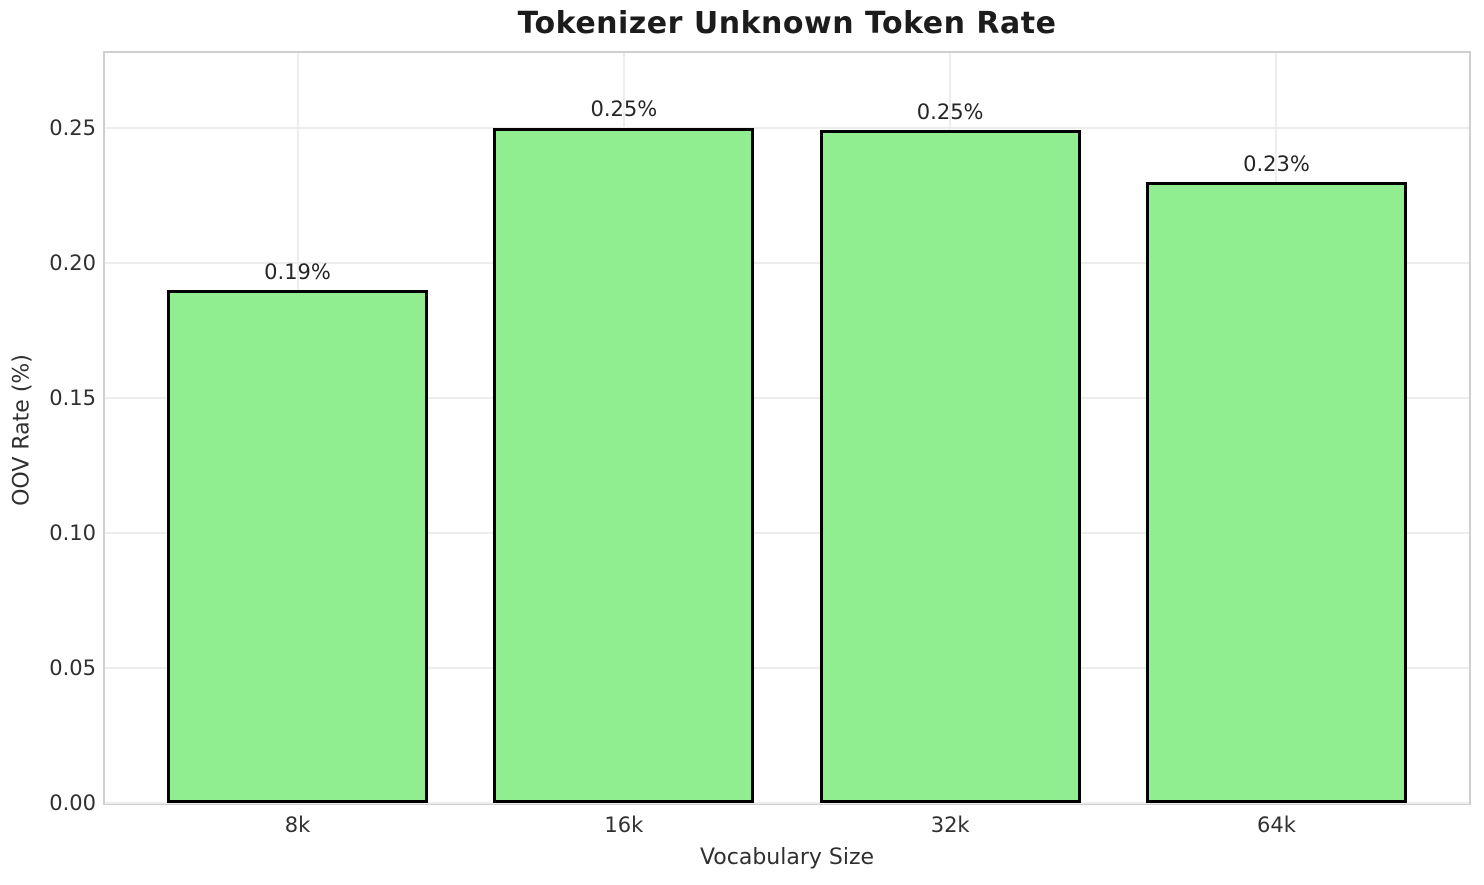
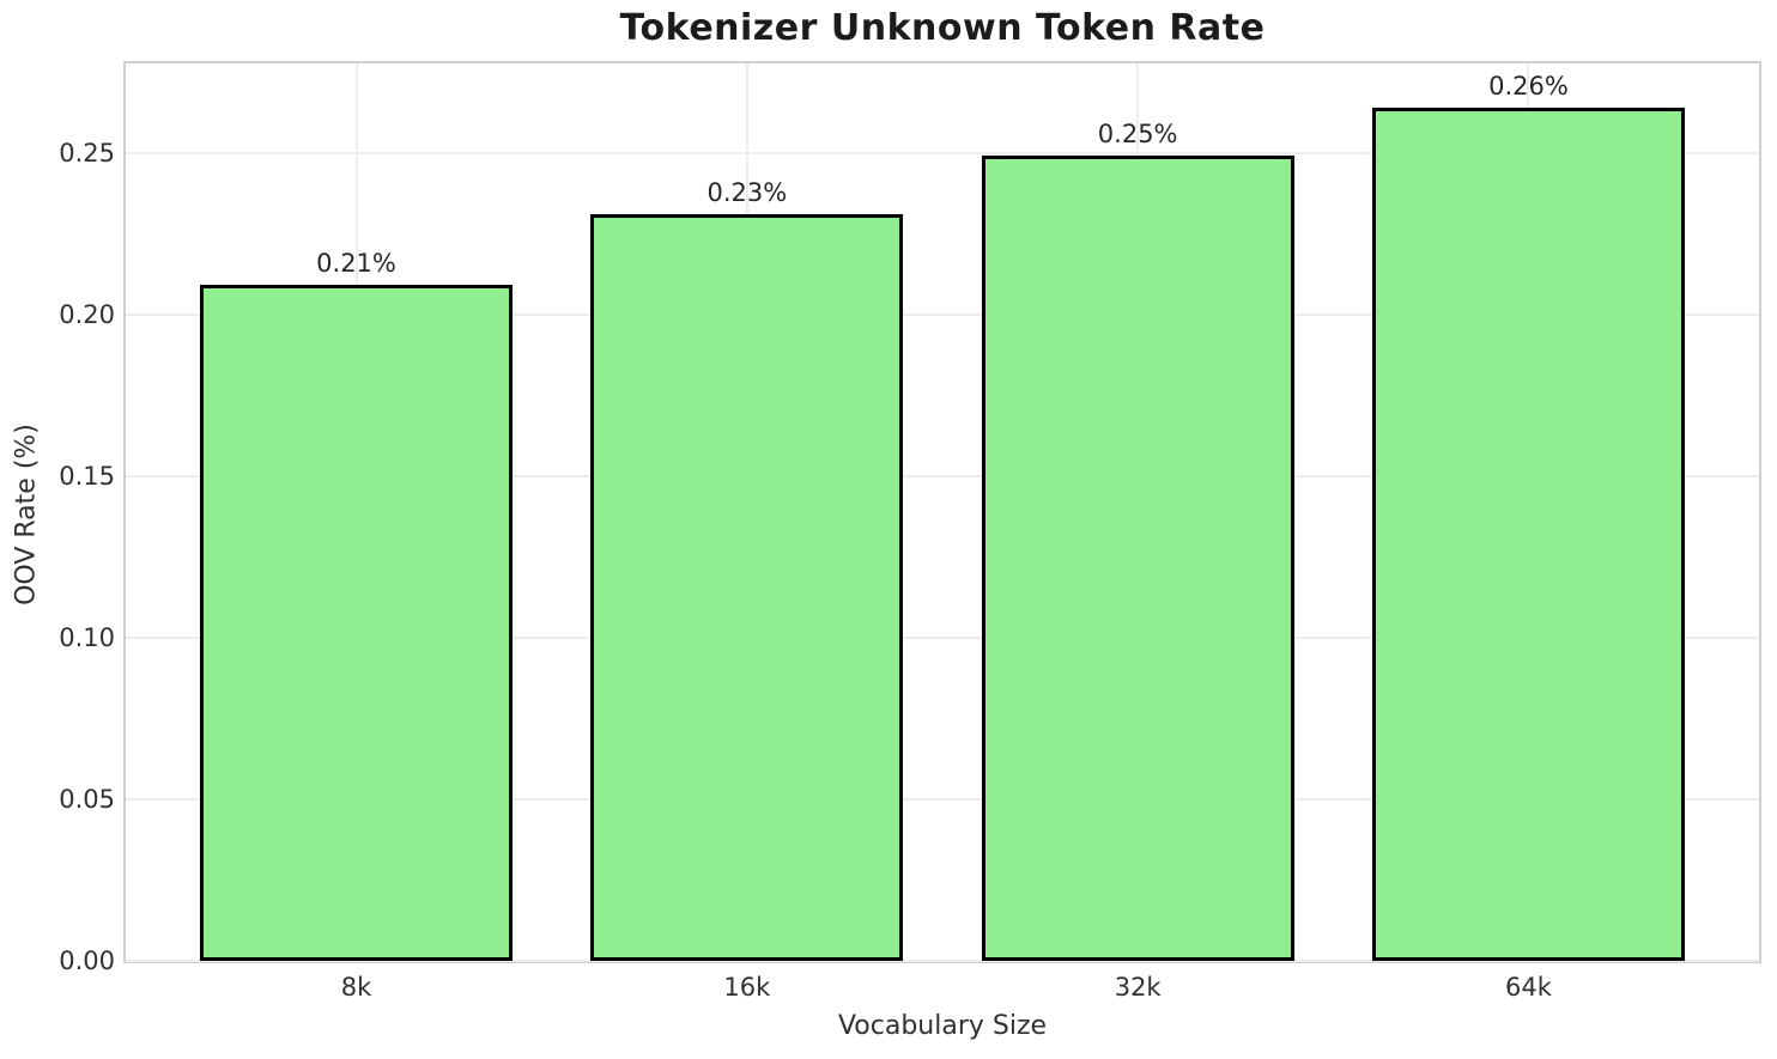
8k: 0.19% -> 0.21%
16k: 0.25% -> 0.23%
64k: 0.23% -> 0.26%
